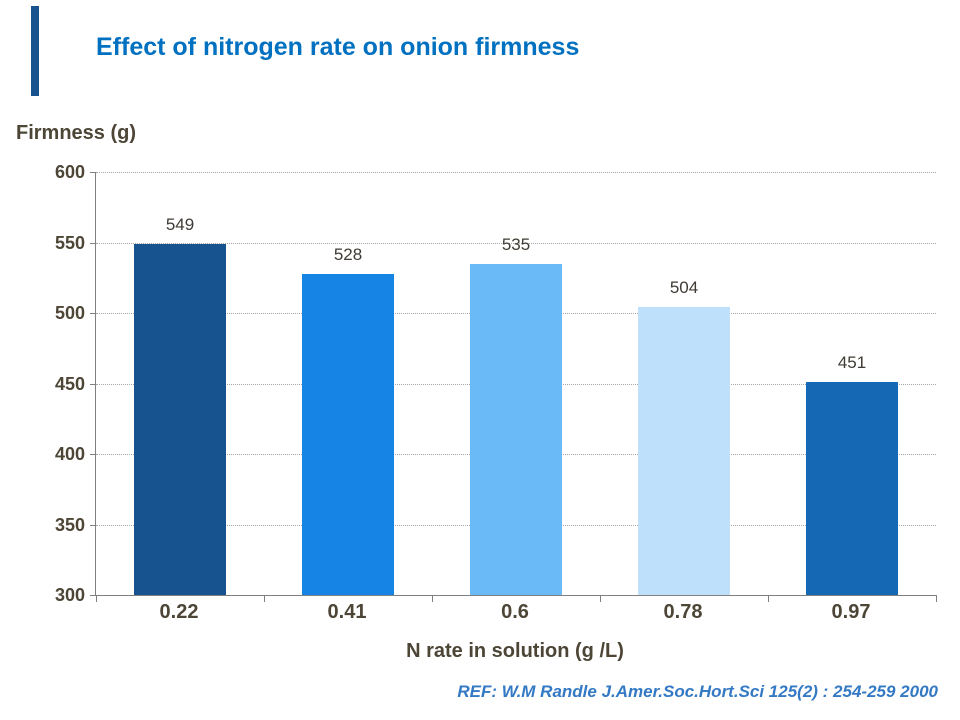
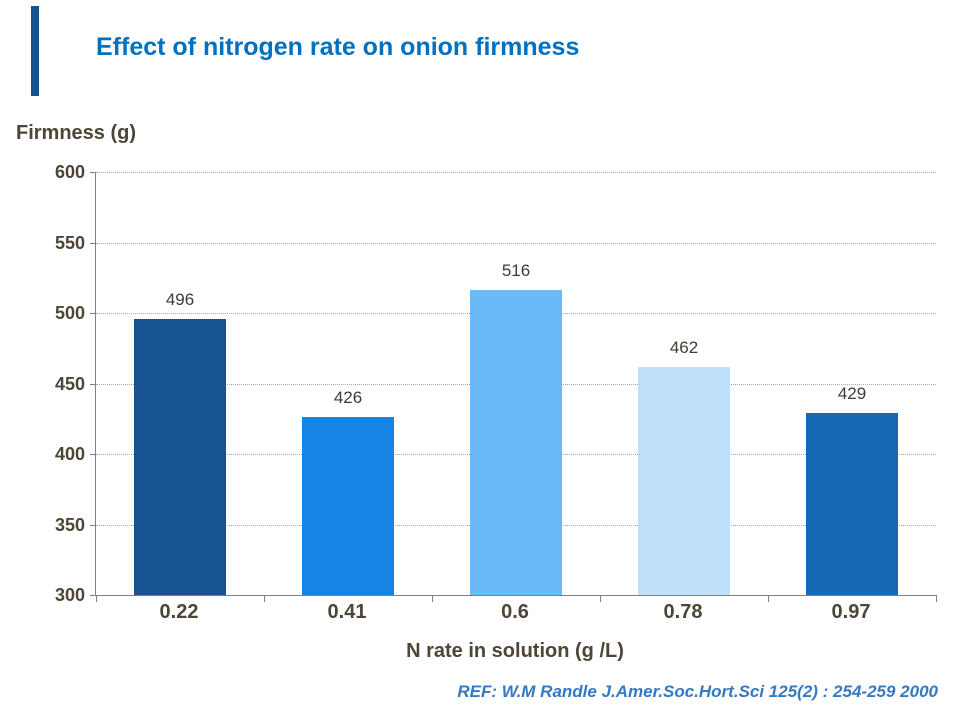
0.22: 549 -> 496
0.41: 528 -> 426
0.6: 535 -> 516
0.78: 504 -> 462
0.97: 451 -> 429
